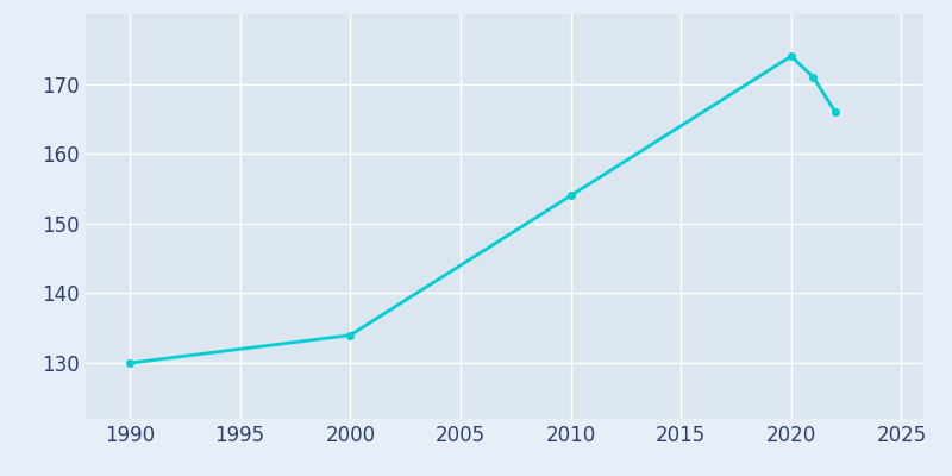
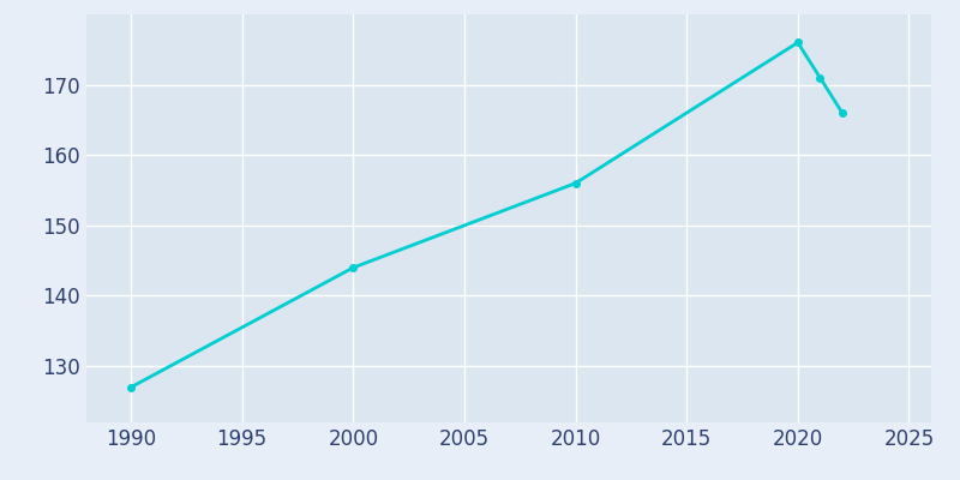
1990: 130 -> 127
2000: 134 -> 144
2010: 154 -> 156
2020: 174 -> 176
